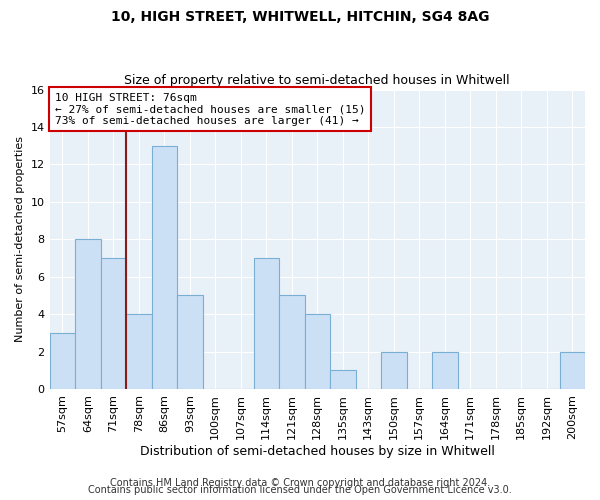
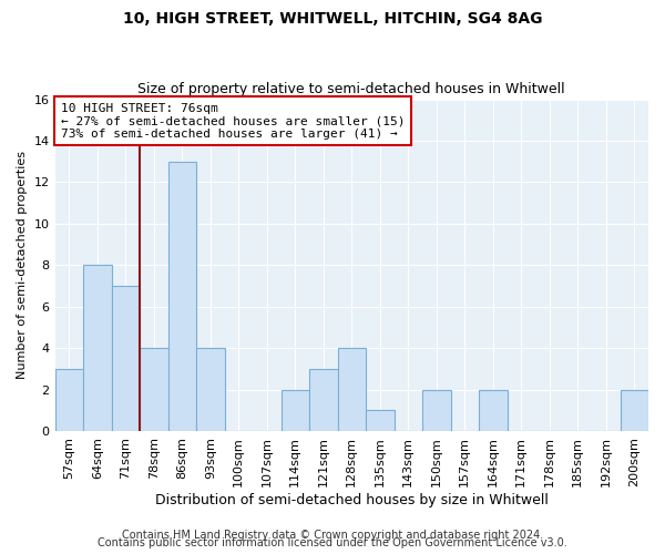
93sqm: 5 -> 4
114sqm: 7 -> 2
121sqm: 5 -> 3
